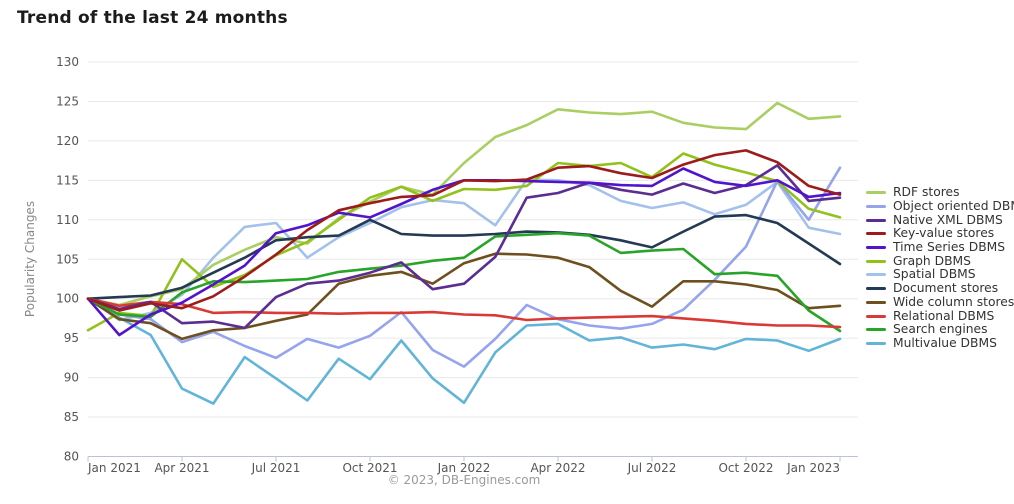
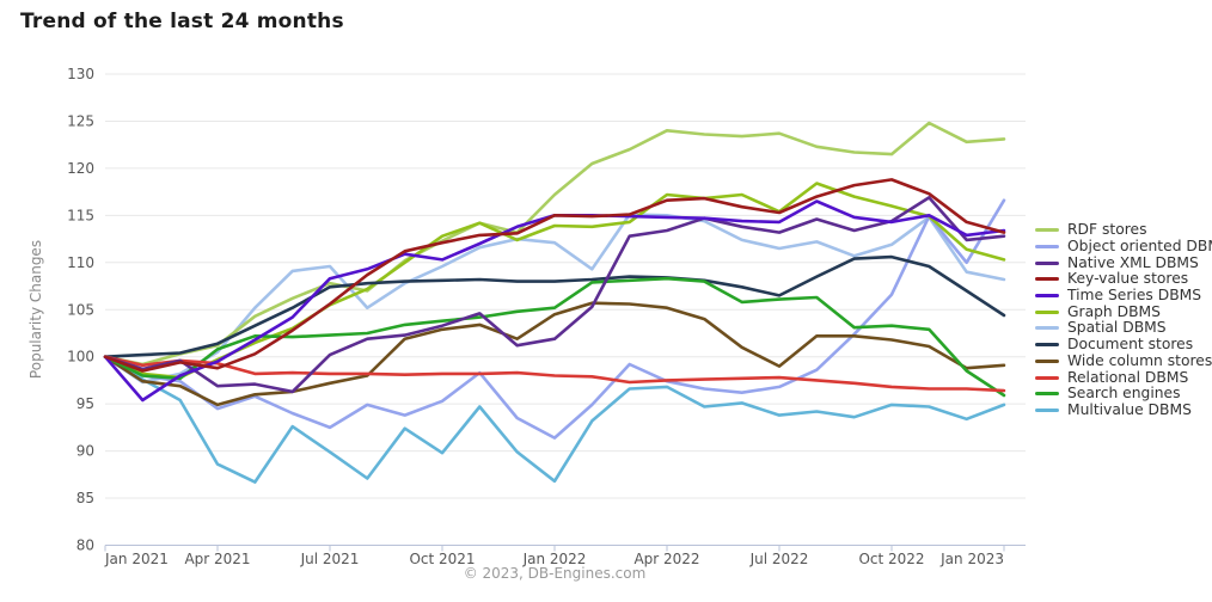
Graph DBMS/Jan 2021: 96 -> 100
Graph DBMS/Apr 2021: 105 -> 100
Document stores/Oct 2021: 110 -> 108
